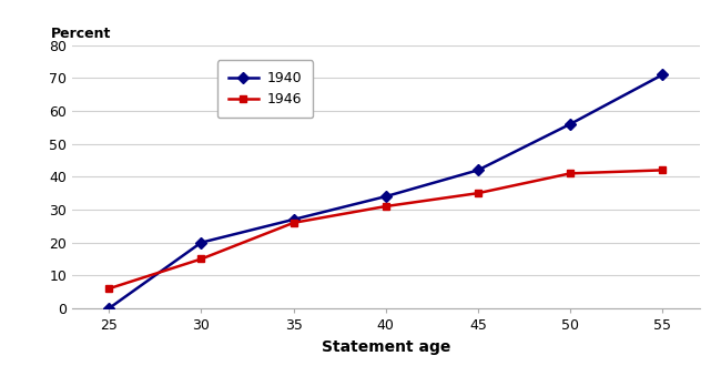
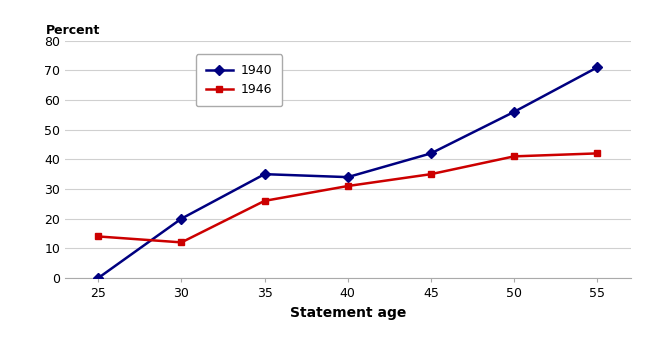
1946/25: 6 -> 14
1946/30: 15 -> 12
1940/35: 27 -> 35
